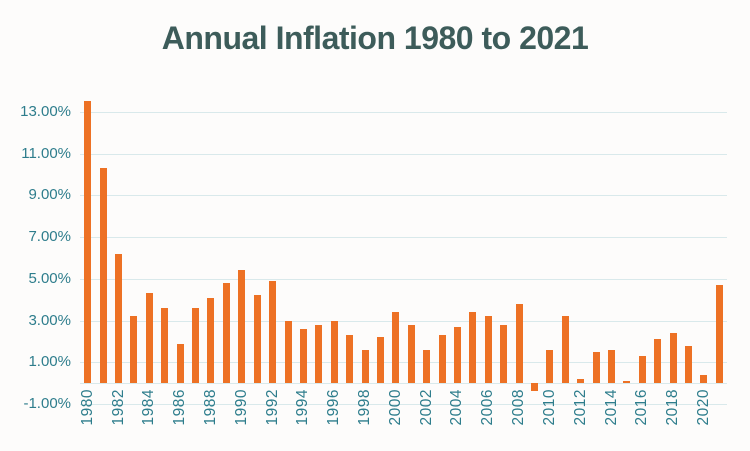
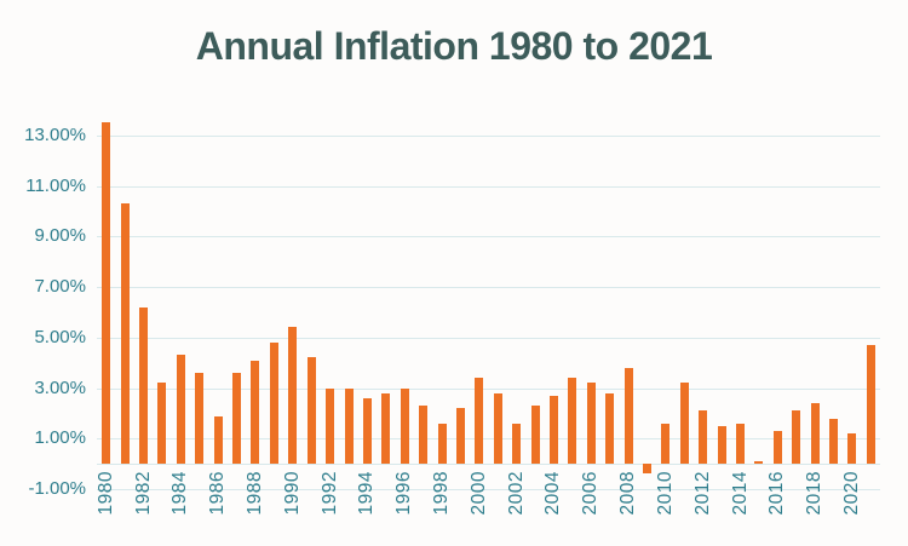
1992: 4.9% -> 3.0%
2012: 0.2% -> 2.1%
2020: 0.4% -> 1.2%
